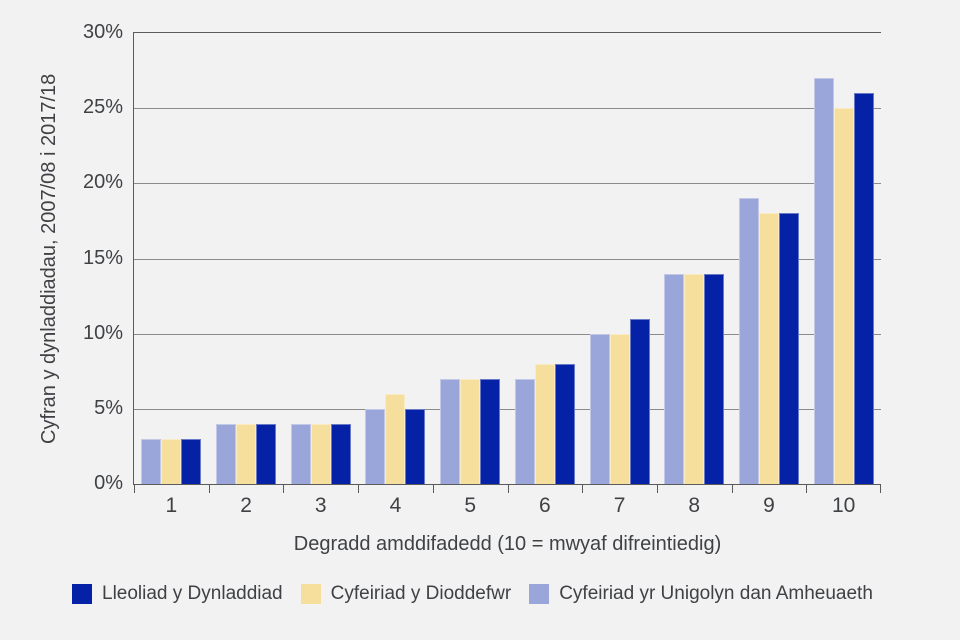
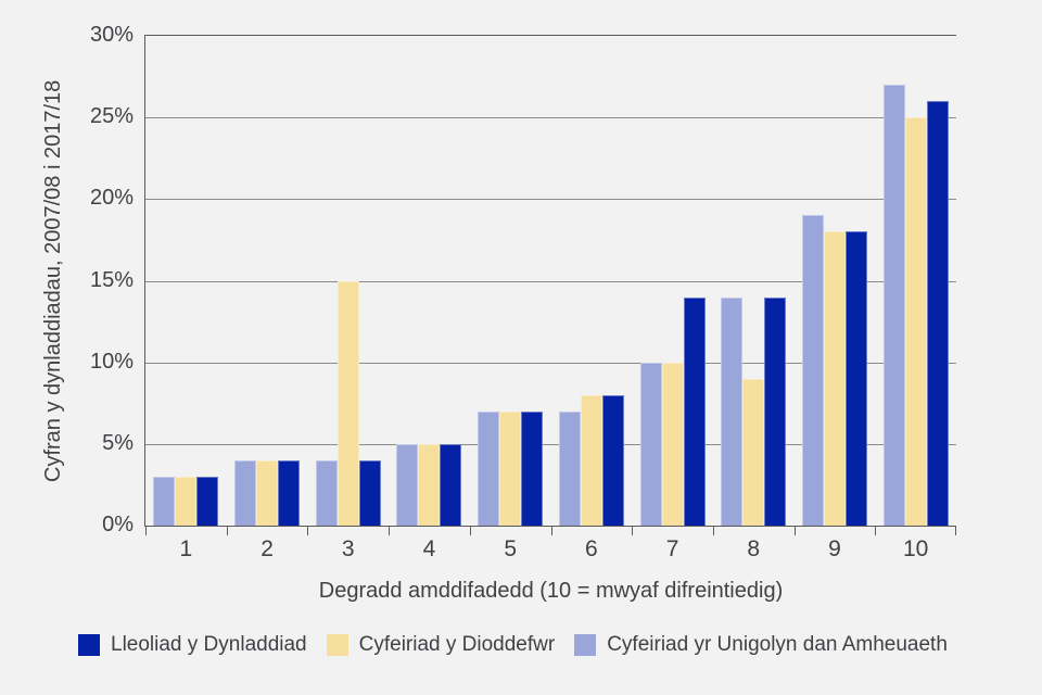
Cyfeiriad y Dioddefwr/3: 4% -> 15%
Cyfeiriad y Dioddefwr/4: 6% -> 5%
Lleoliad y Dynladdiad/7: 11% -> 14%
Cyfeiriad y Dioddefwr/8: 14% -> 9%
